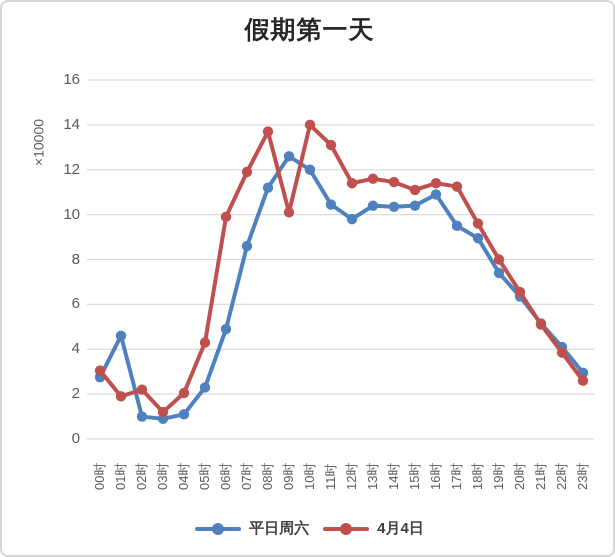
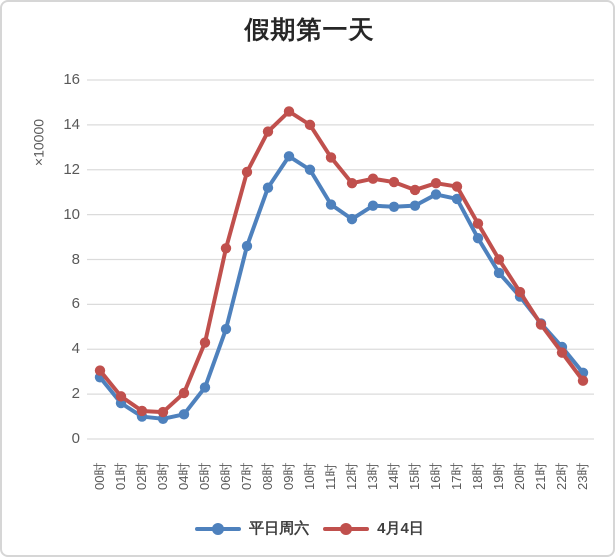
平日周六/01时: 4.6 -> 1.6
4月4日/02时: 2.2 -> 1.2
4月4日/06时: 9.9 -> 8.5
4月4日/09时: 10.1 -> 14.6
4月4日/11时: 13.1 -> 12.6
平日周六/17时: 9.5 -> 10.7
